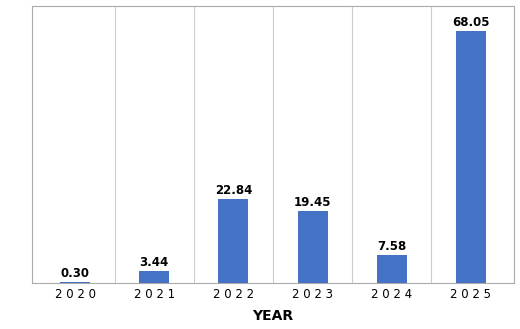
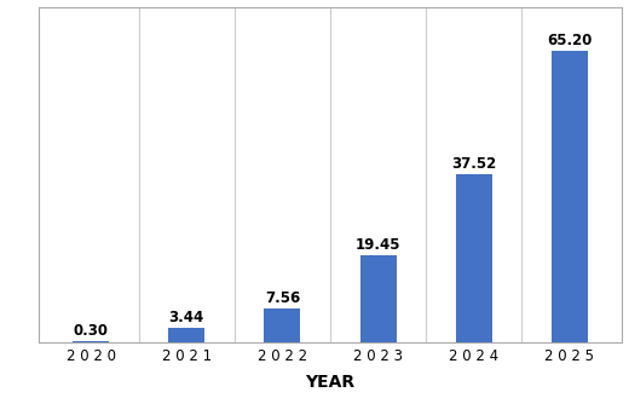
2 0 2 2: 22.84 -> 7.56
2 0 2 4: 7.58 -> 37.52
2 0 2 5: 68.05 -> 65.20
